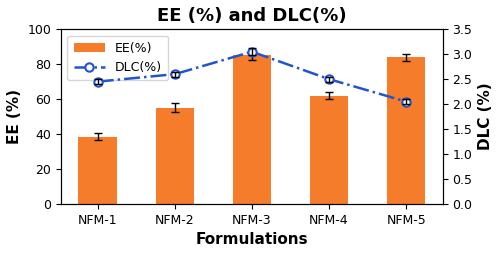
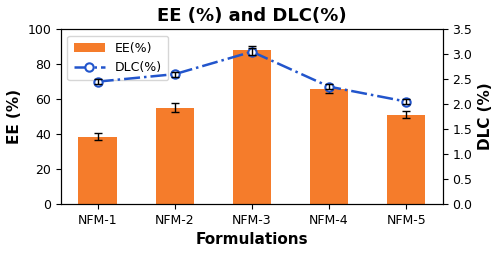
EE(%)/NFM-3: 85 -> 88
EE(%)/NFM-4: 62 -> 66
DLC(%)/NFM-4: 2.50 -> 2.35
EE(%)/NFM-5: 84 -> 51
